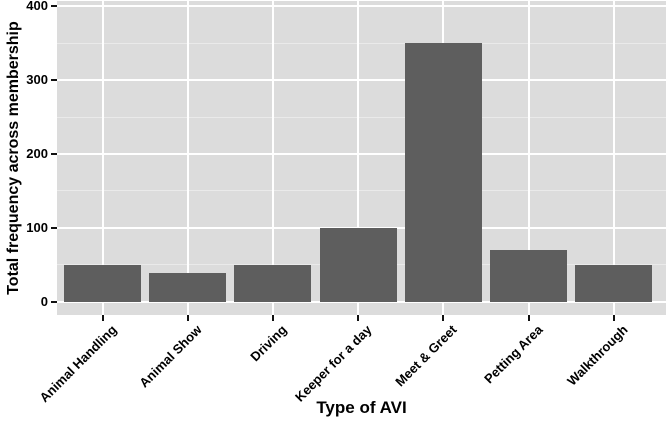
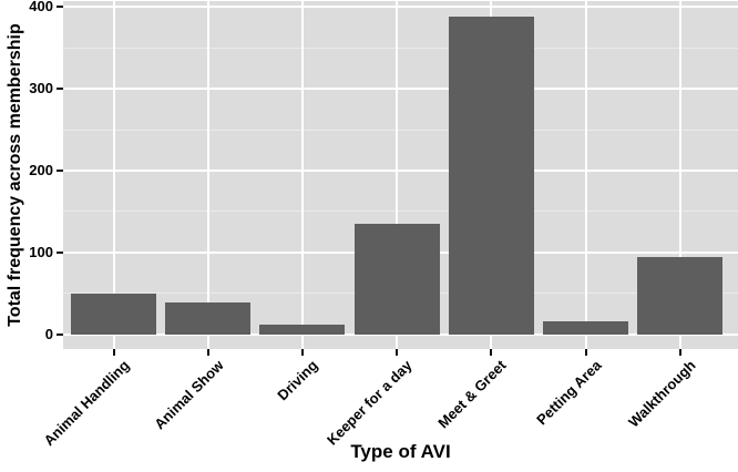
Driving: 50 -> 10
Keeper for a day: 100 -> 140
Meet & Greet: 350 -> 390
Petting Area: 70 -> 20
Walkthrough: 50 -> 100
